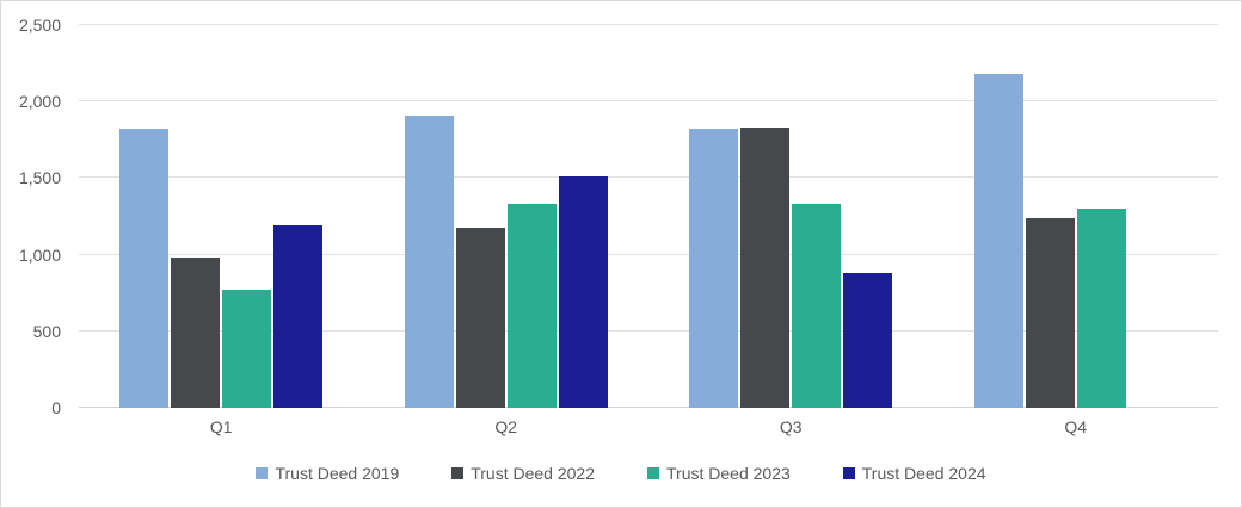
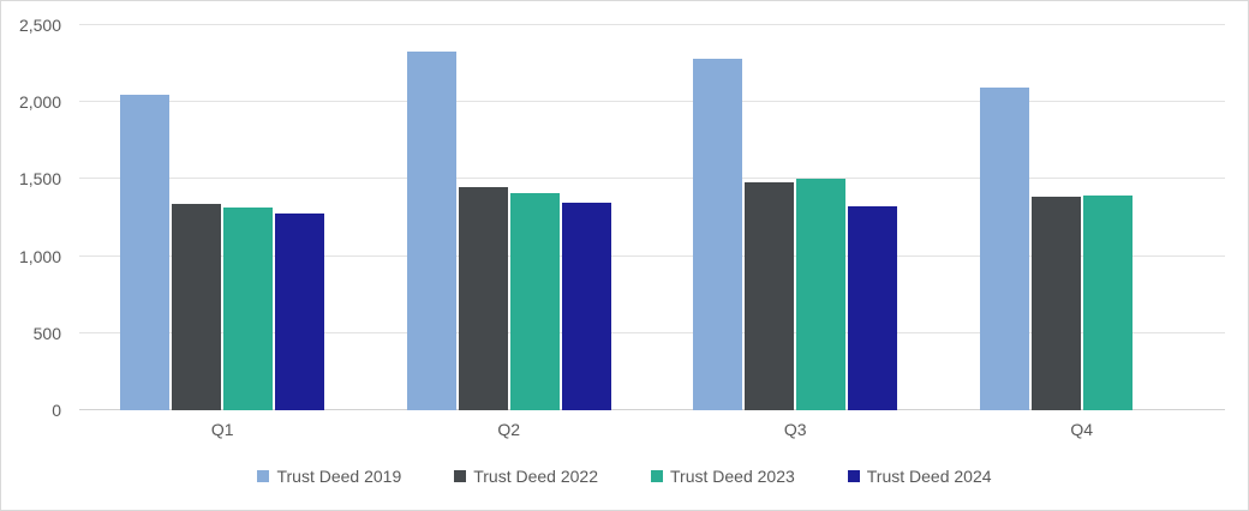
Trust Deed 2019/Q1: 1820 -> 2040
Trust Deed 2022/Q1: 980 -> 1340
Trust Deed 2023/Q1: 770 -> 1320
Trust Deed 2024/Q1: 1190 -> 1280
Trust Deed 2019/Q2: 1910 -> 2330
Trust Deed 2022/Q2: 1180 -> 1440
Trust Deed 2023/Q2: 1330 -> 1410
Trust Deed 2024/Q2: 1510 -> 1340
Trust Deed 2019/Q3: 1820 -> 2280
Trust Deed 2022/Q3: 1830 -> 1480
Trust Deed 2023/Q3: 1330 -> 1500
Trust Deed 2024/Q3: 880 -> 1320
Trust Deed 2019/Q4: 2180 -> 2100
Trust Deed 2022/Q4: 1240 -> 1380
Trust Deed 2023/Q4: 1300 -> 1400
